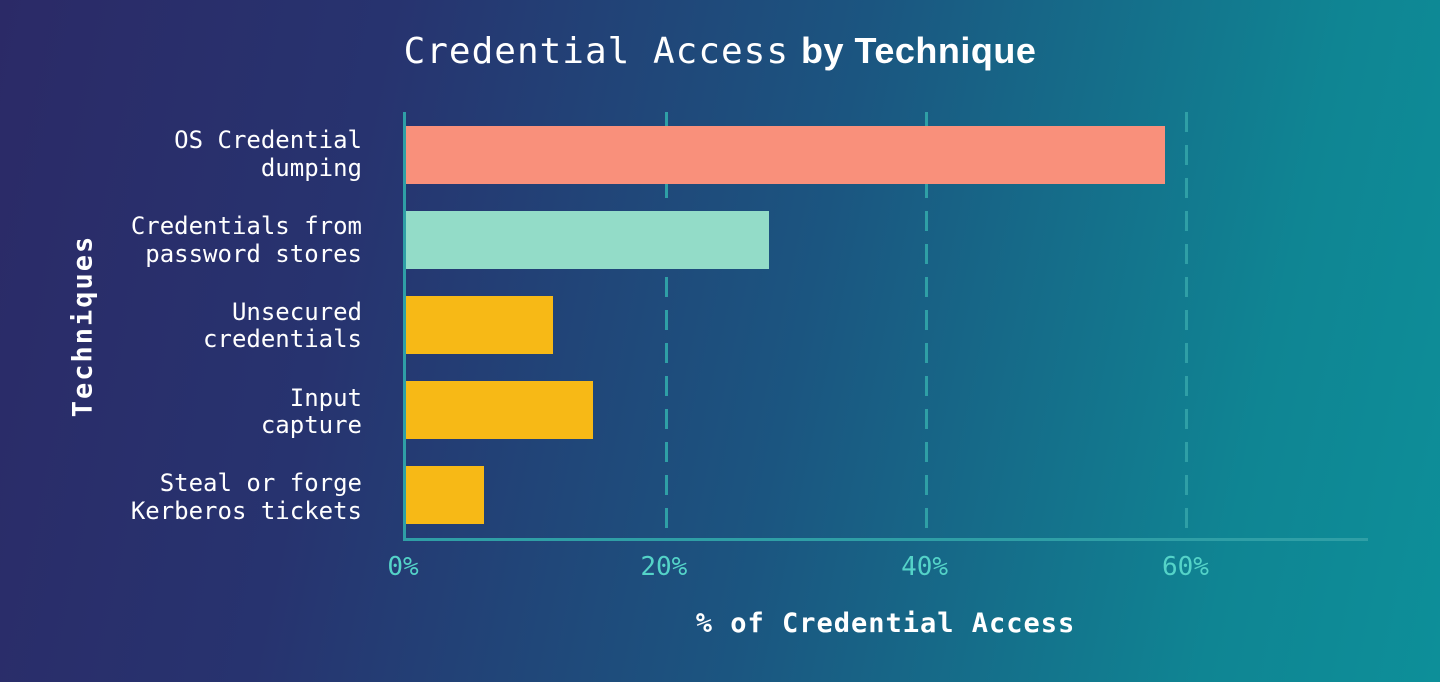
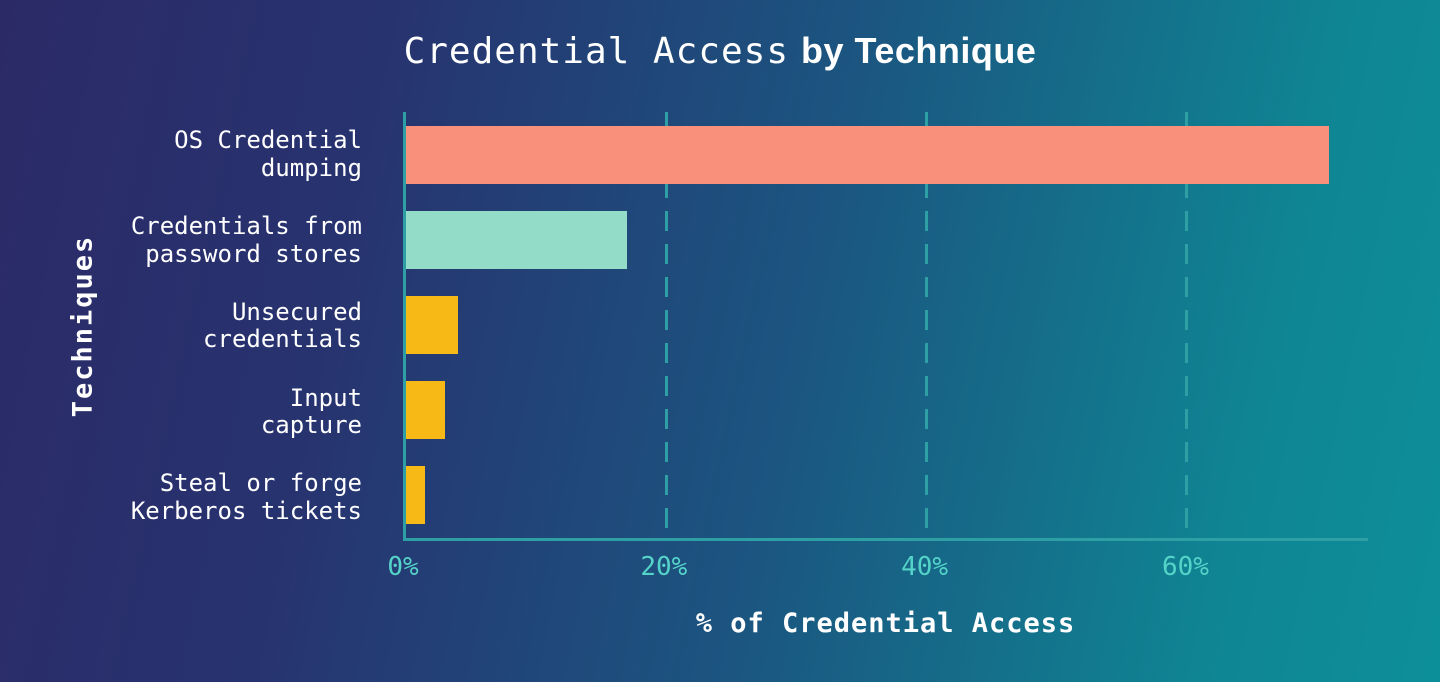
OS Credential dumping: 58.4% -> 71.0%
Credentials from password stores: 27.9% -> 17.0%
Unsecured credentials: 11.3% -> 4.0%
Input capture: 14.4% -> 3.0%
Steal or forge Kerberos tickets: 6.0% -> 1.5%
